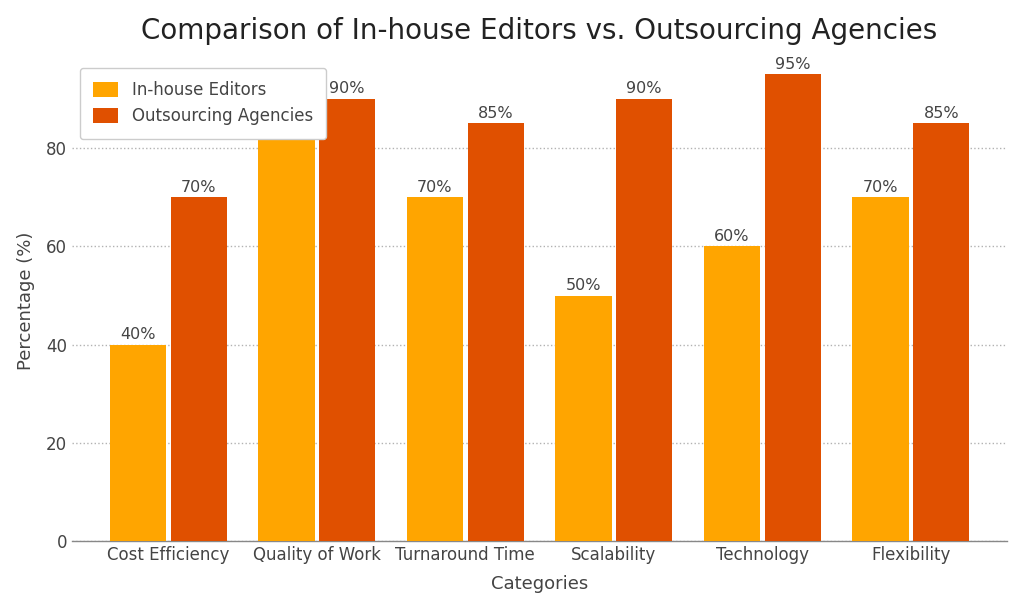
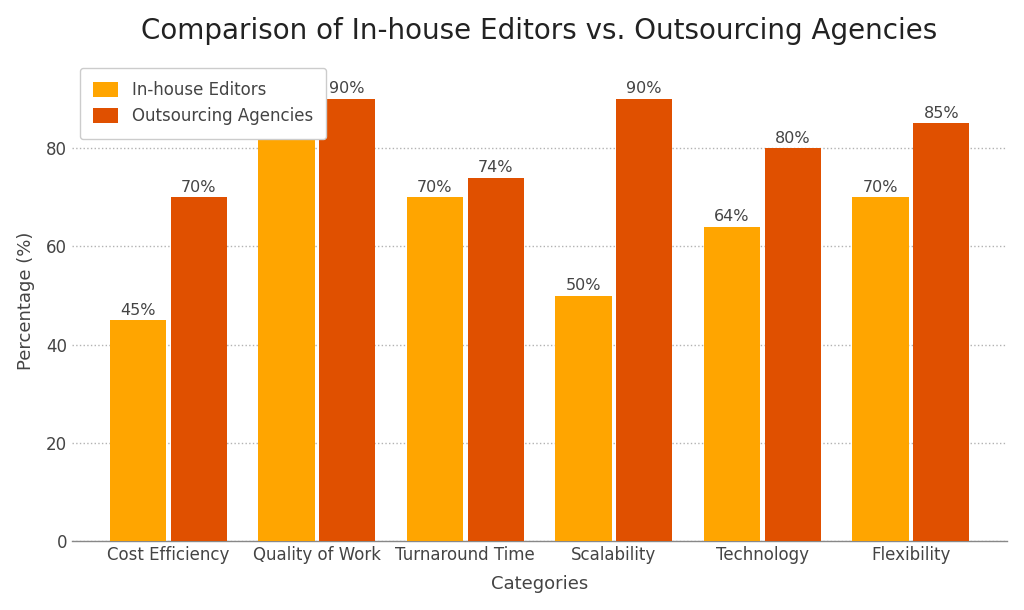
In-house Editors/Cost Efficiency: 40% -> 45%
Outsourcing Agencies/Turnaround Time: 85% -> 74%
In-house Editors/Technology: 60% -> 64%
Outsourcing Agencies/Technology: 95% -> 80%
